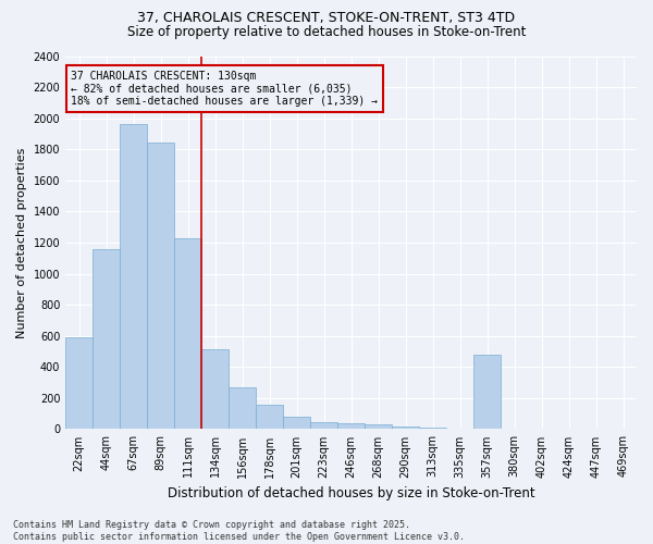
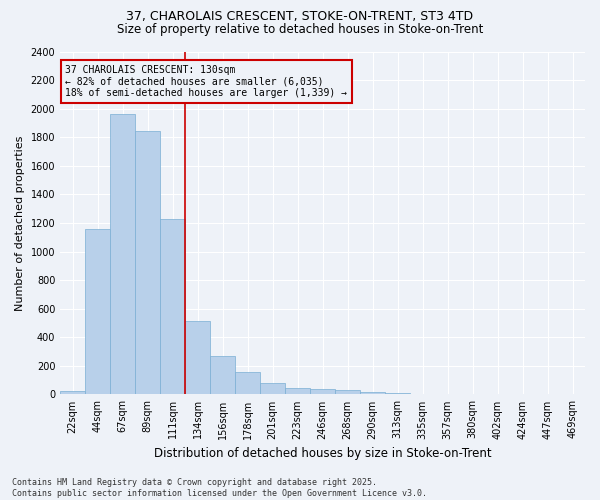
22sqm: 590 -> 20
357sqm: 480 -> 0
